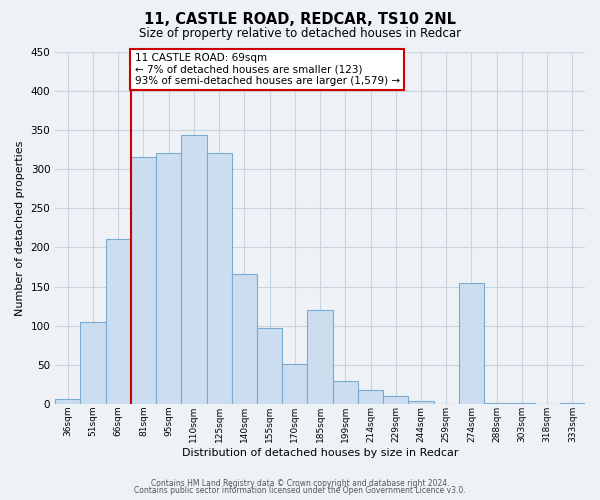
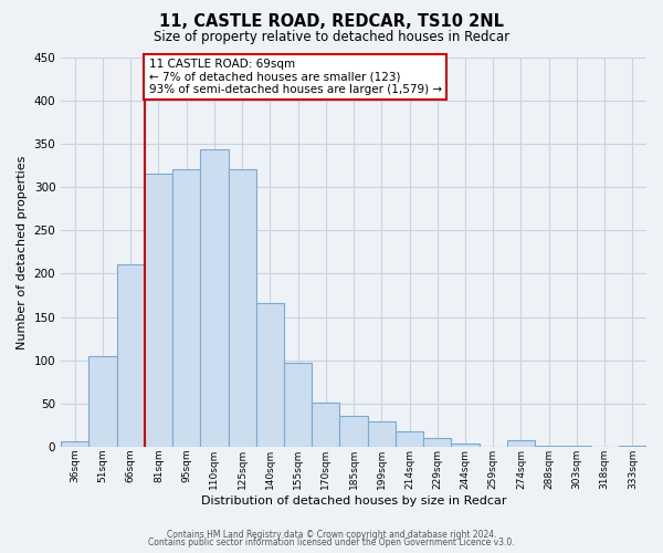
185sqm: 120 -> 36
274sqm: 154 -> 8
